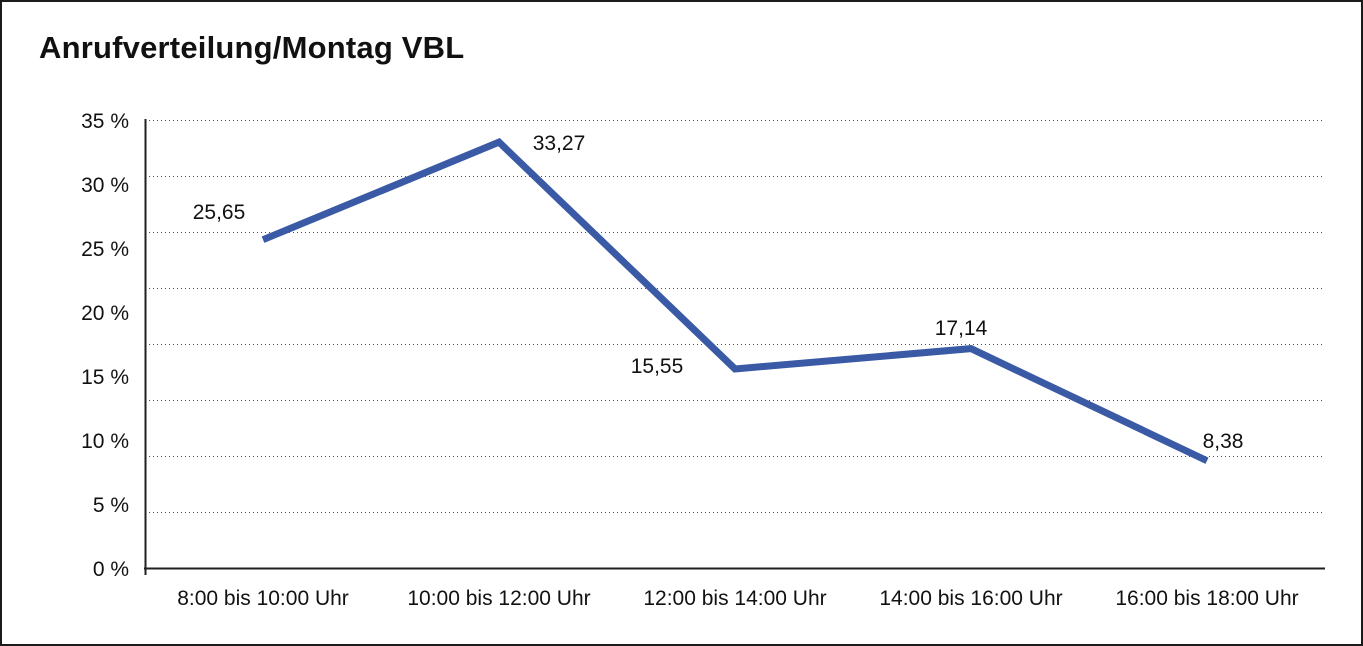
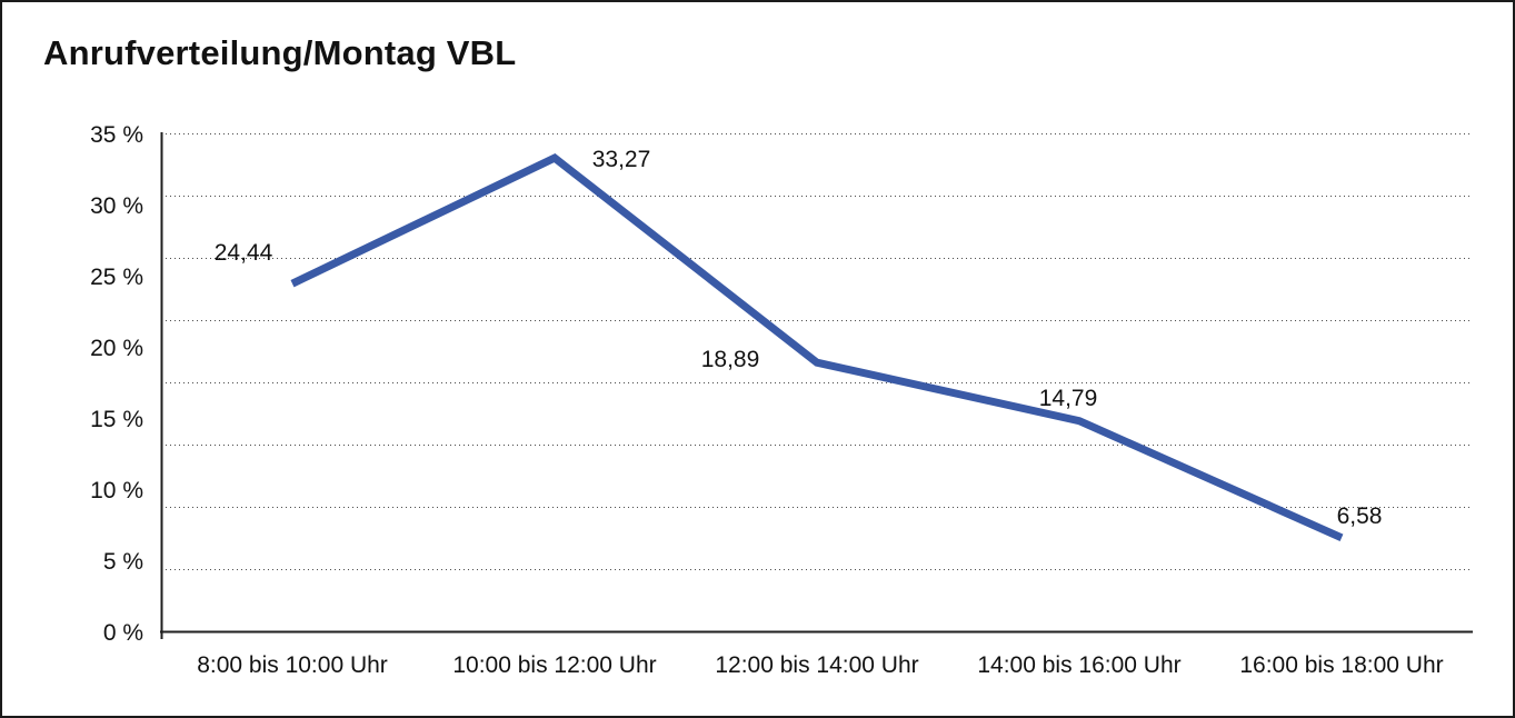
8:00 bis 10:00 Uhr: 25,65 -> 24,44
12:00 bis 14:00 Uhr: 15,55 -> 18,89
14:00 bis 16:00 Uhr: 17,14 -> 14,79
16:00 bis 18:00 Uhr: 8,38 -> 6,58
